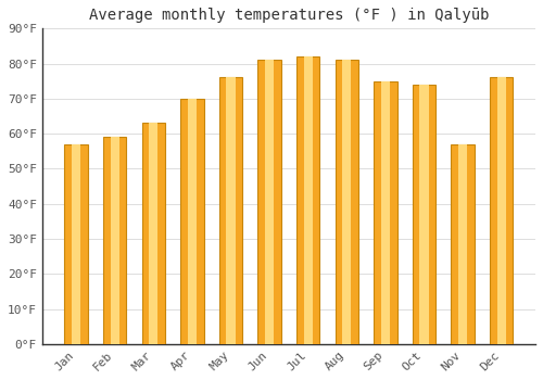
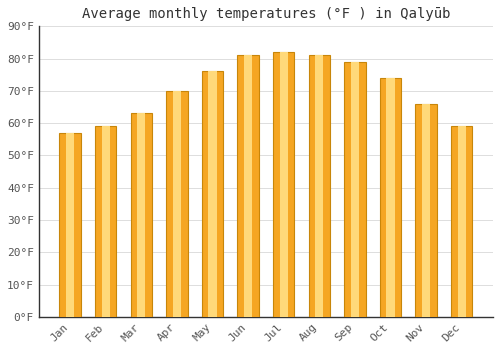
Sep: 75°F -> 79°F
Nov: 57°F -> 66°F
Dec: 76°F -> 59°F
